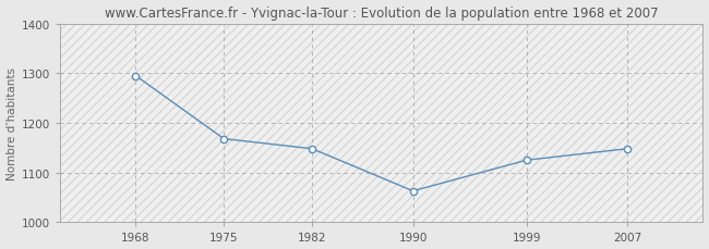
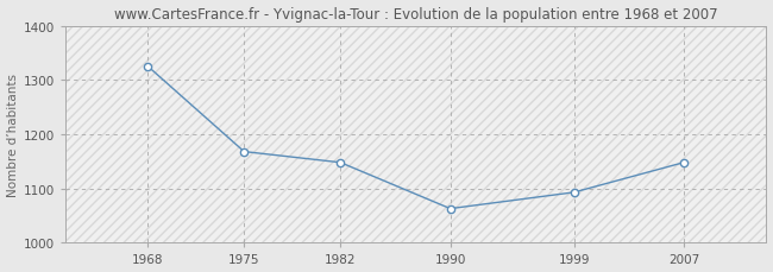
1968: 1295 -> 1325
1999: 1125 -> 1093
